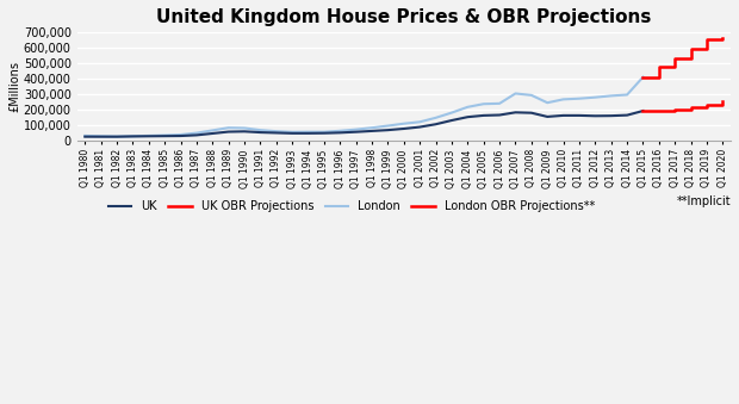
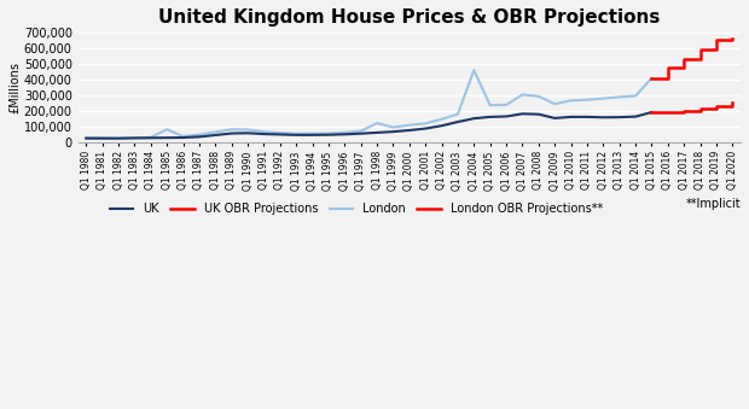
London/Q1 1985: 30,000 -> 80,000
London/Q1 1998: 80,000 -> 120,000
London/Q1 2004: 220,000 -> 460,000
